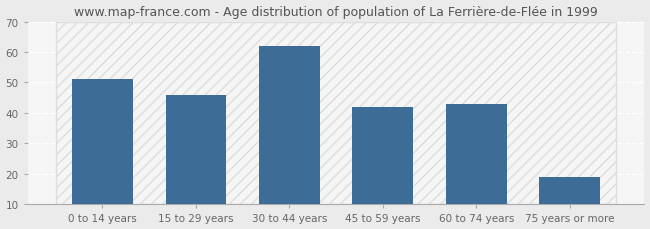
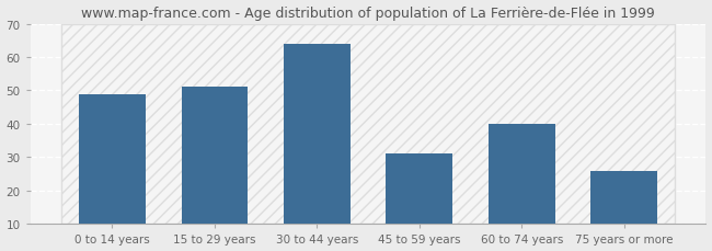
0 to 14 years: 51 -> 49
15 to 29 years: 46 -> 51
30 to 44 years: 62 -> 64
45 to 59 years: 42 -> 31
60 to 74 years: 43 -> 40
75 years or more: 19 -> 26
